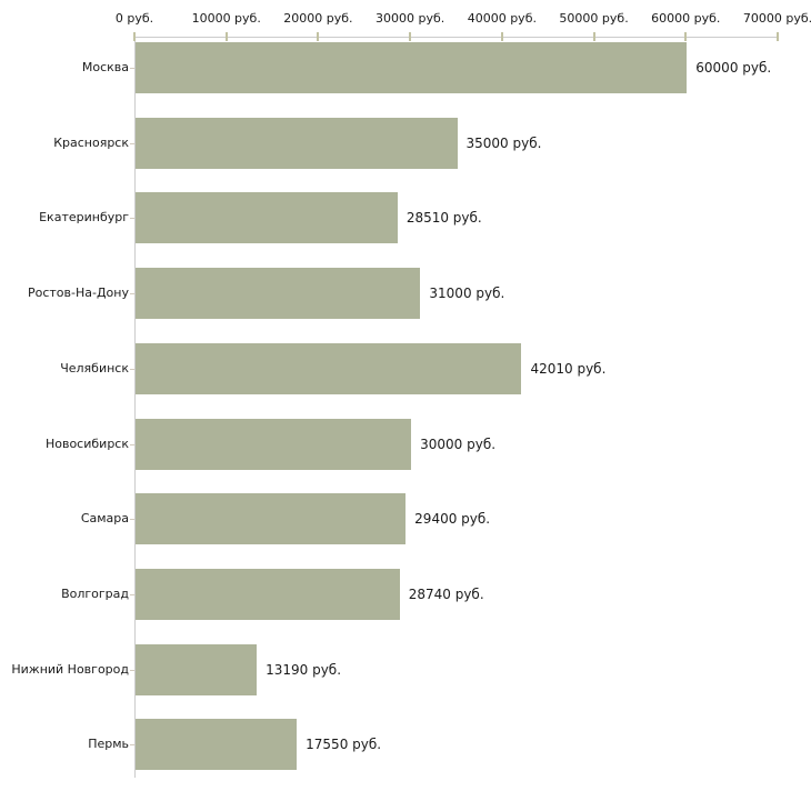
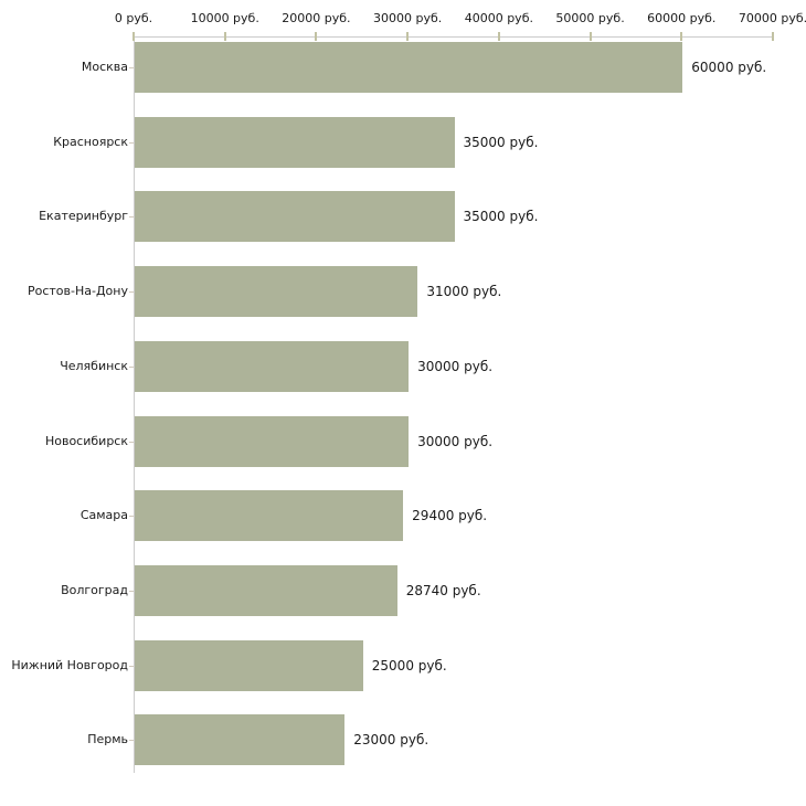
Екатеринбург: 28510 -> 35000
Челябинск: 42010 -> 30000
Нижний Новгород: 13190 -> 25000
Пермь: 17550 -> 23000
